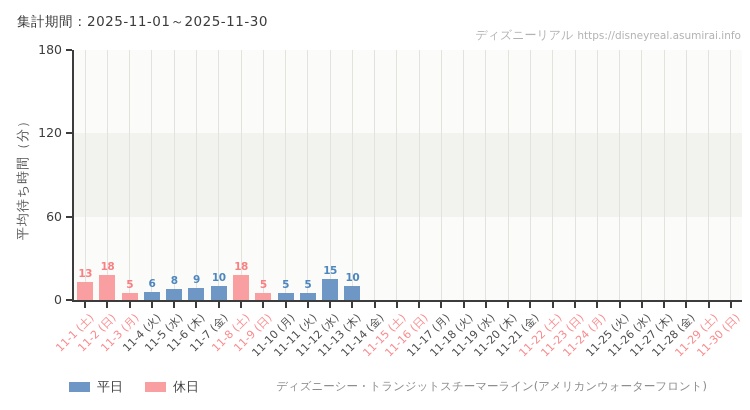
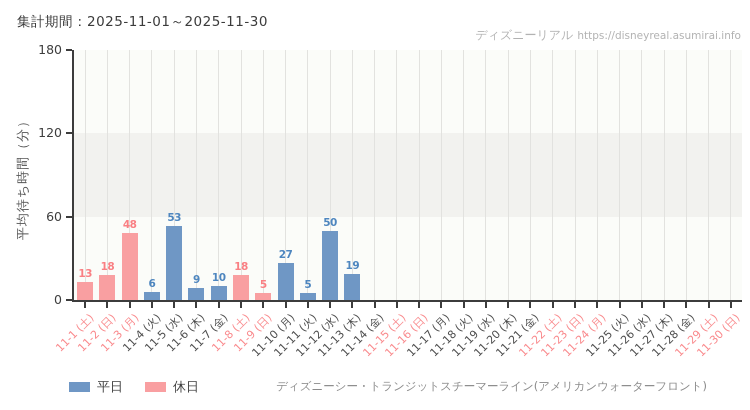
11-3 (月): 5 -> 48
11-5 (水): 8 -> 53
11-10 (月): 5 -> 27
11-12 (水): 15 -> 50
11-13 (木): 10 -> 19
